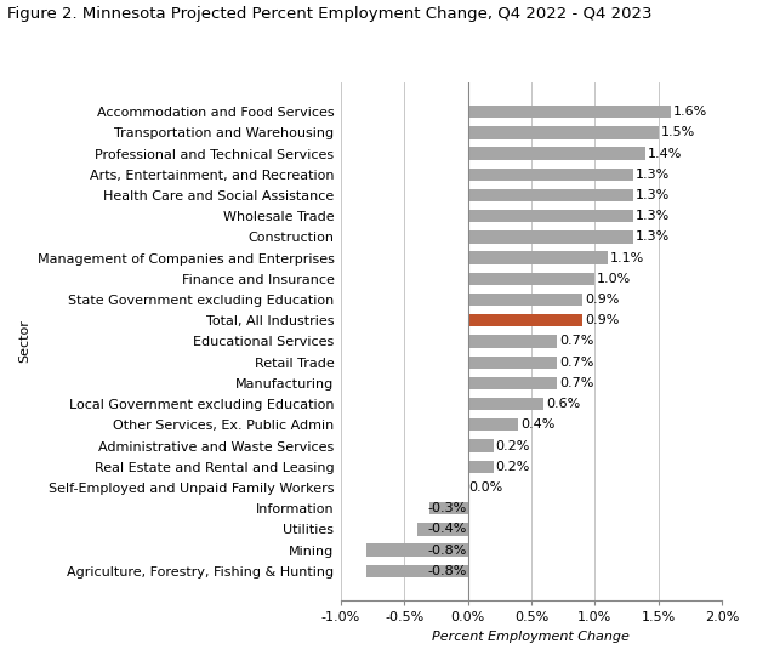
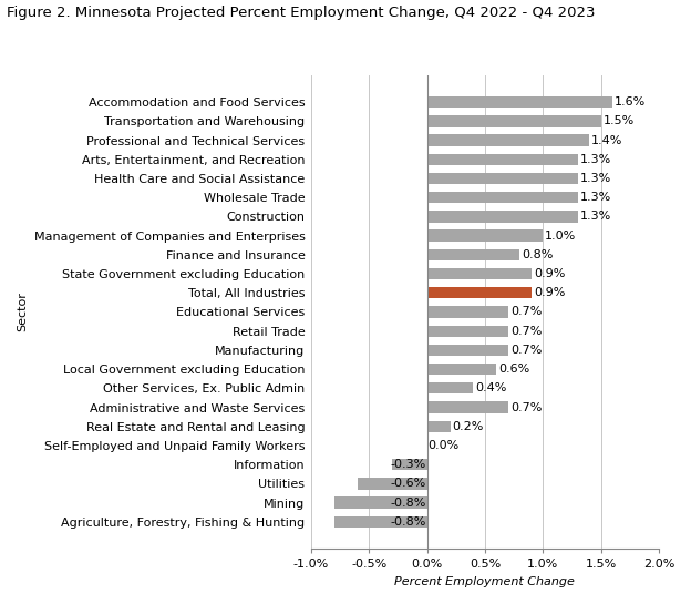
Management of Companies and Enterprises: 1.1% -> 1.0%
Finance and Insurance: 1.0% -> 0.8%
Administrative and Waste Services: 0.2% -> 0.7%
Utilities: -0.4% -> -0.6%
